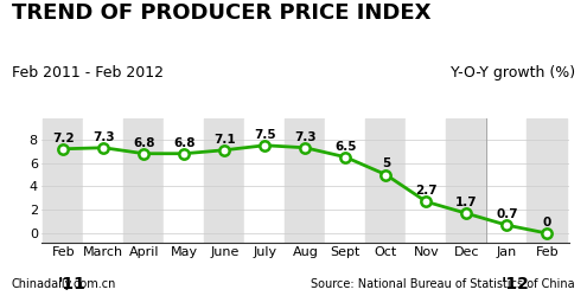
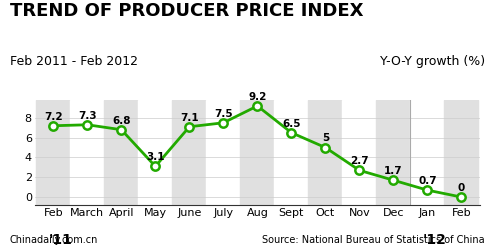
May: 6.8 -> 3.1
Aug: 7.3 -> 9.2
